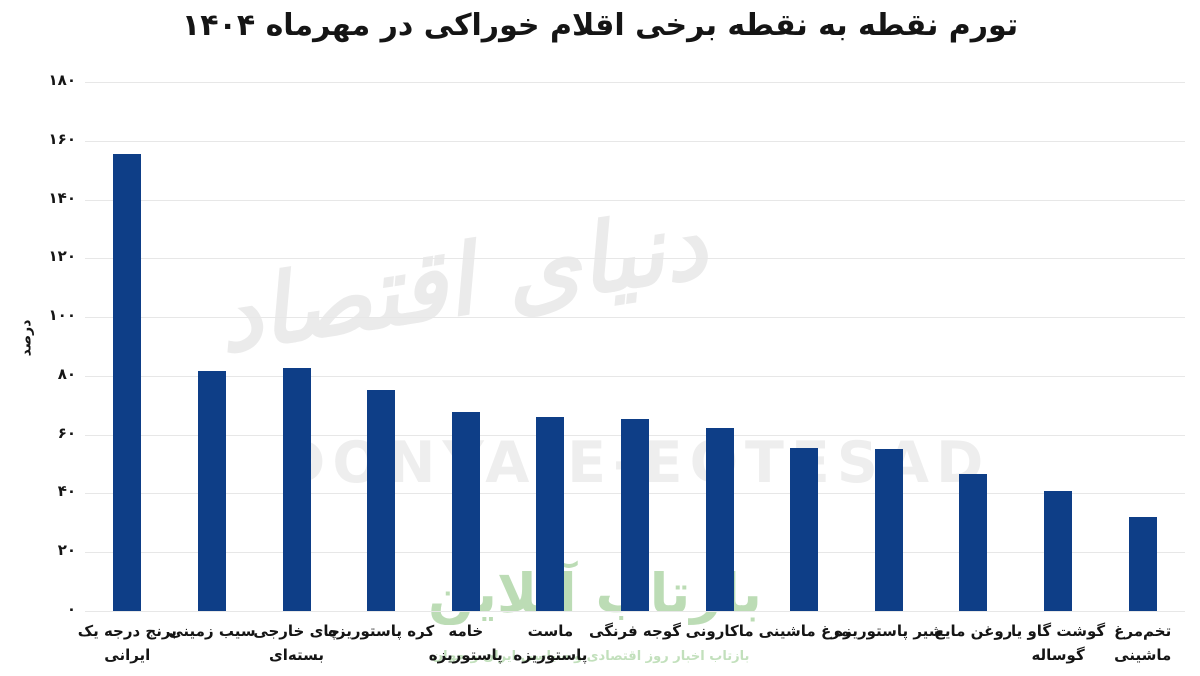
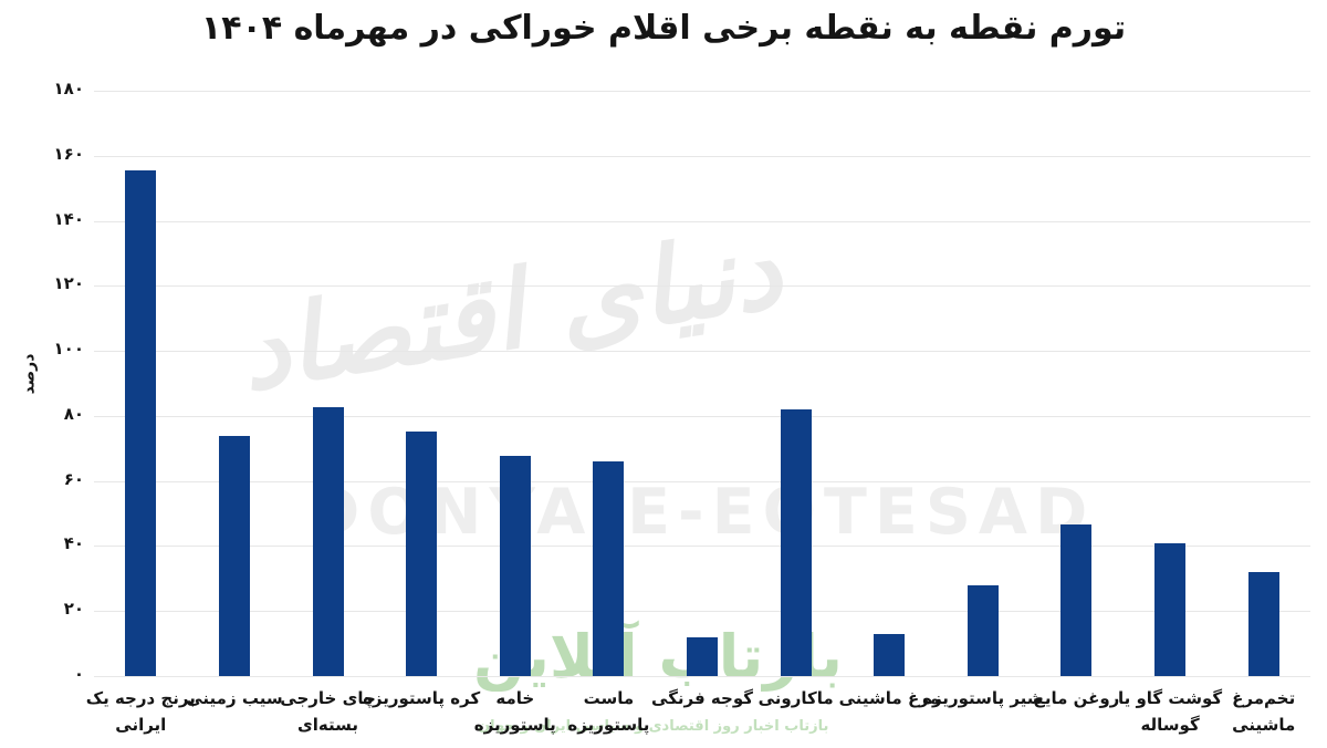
سیب زمینی: 82 -> 74
گوجه فرنگی: 65 -> 12
ماکارونی: 62 -> 82
مرغ ماشینی: 56 -> 13
شیر پاستوریزه: 55 -> 28
